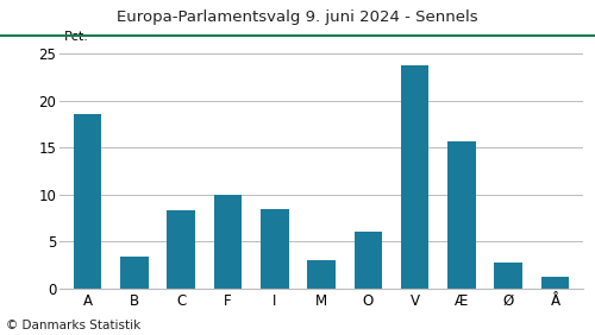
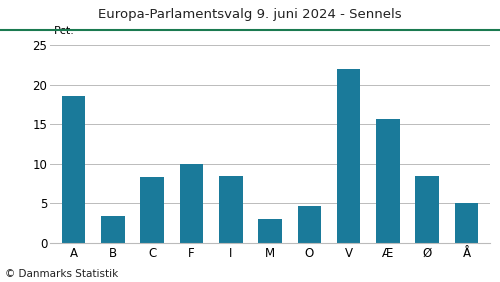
O: 6.0 -> 4.6
V: 23.8 -> 22.0
Ø: 2.7 -> 8.4
Å: 1.2 -> 5.0
